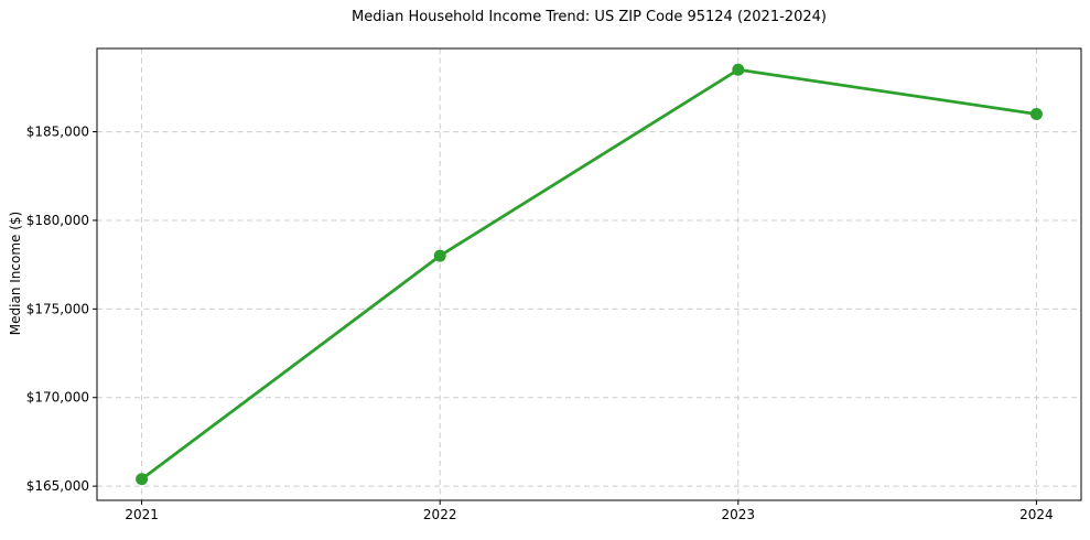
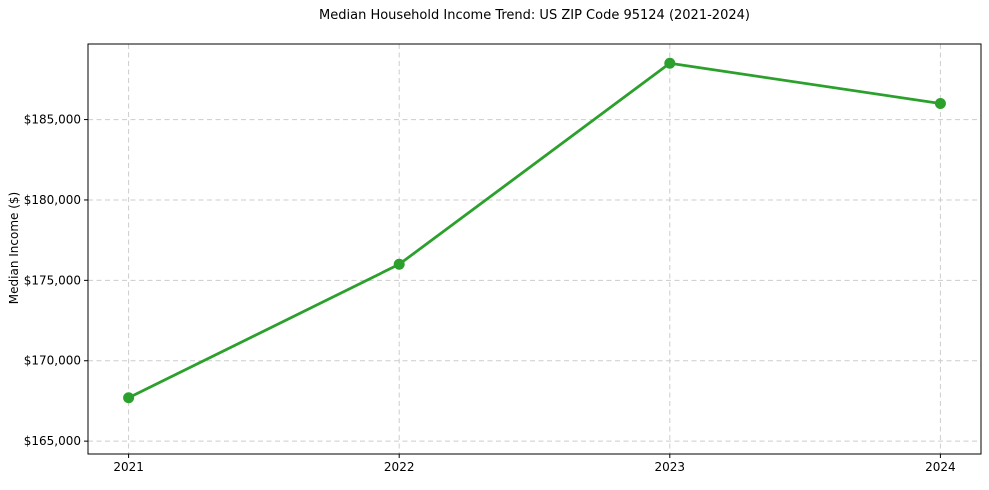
2021: $165400 -> $167700
2022: $178000 -> $176000
